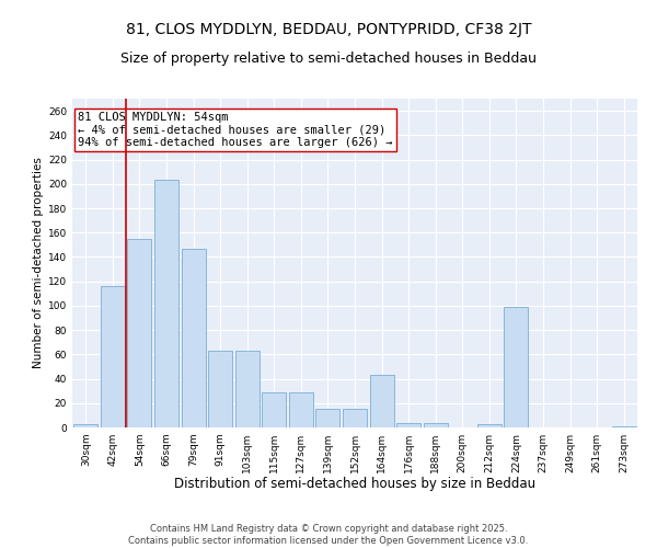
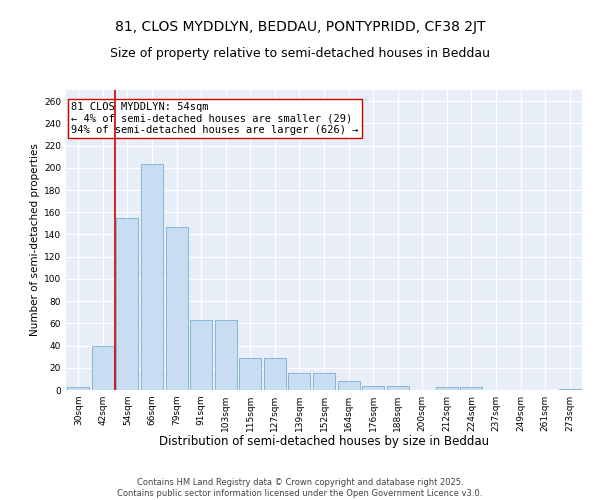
42sqm: 116 -> 40
164sqm: 43 -> 8
224sqm: 99 -> 3
